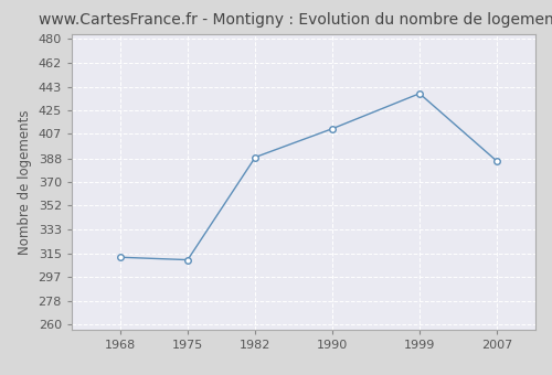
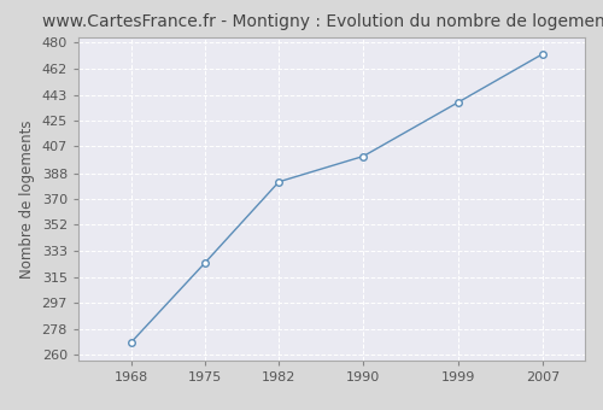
1968: 312 -> 269
1975: 310 -> 325
1982: 389 -> 382
1990: 411 -> 400
2007: 386 -> 472
